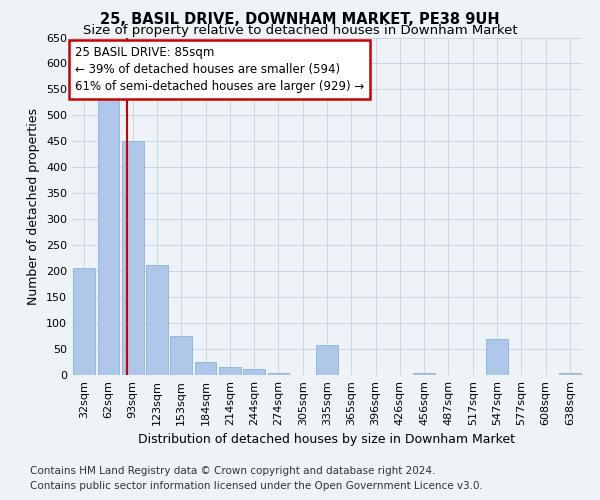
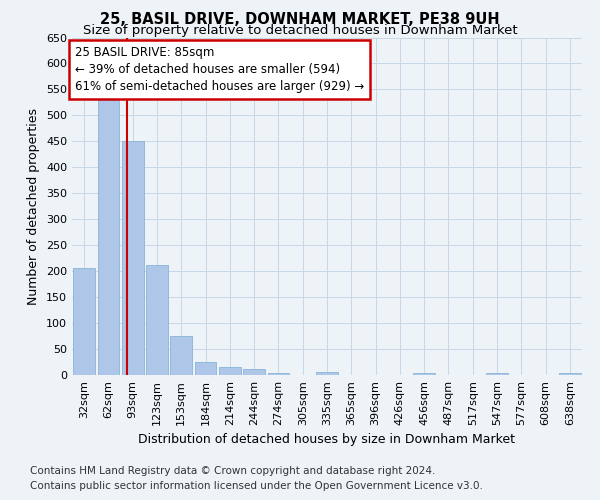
335sqm: 58 -> 5
547sqm: 70 -> 4
